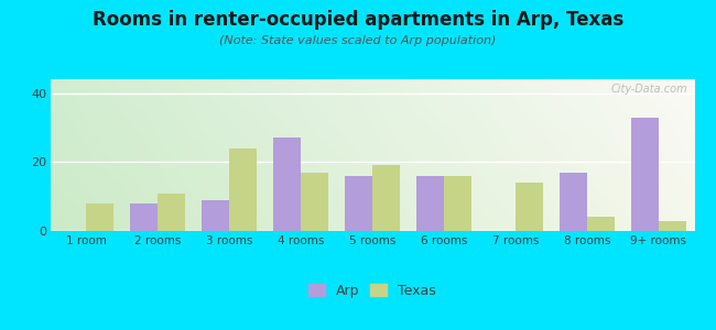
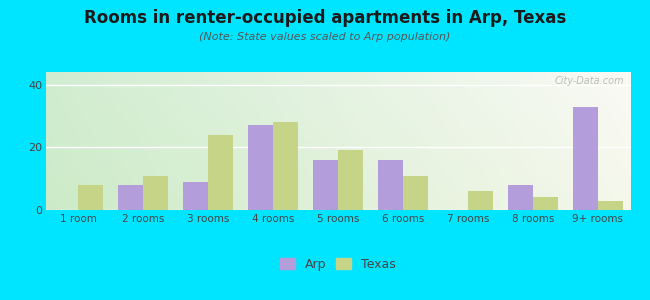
Texas/4 rooms: 17 -> 28
Texas/6 rooms: 16 -> 11
Texas/7 rooms: 14 -> 6
Arp/8 rooms: 17 -> 8
